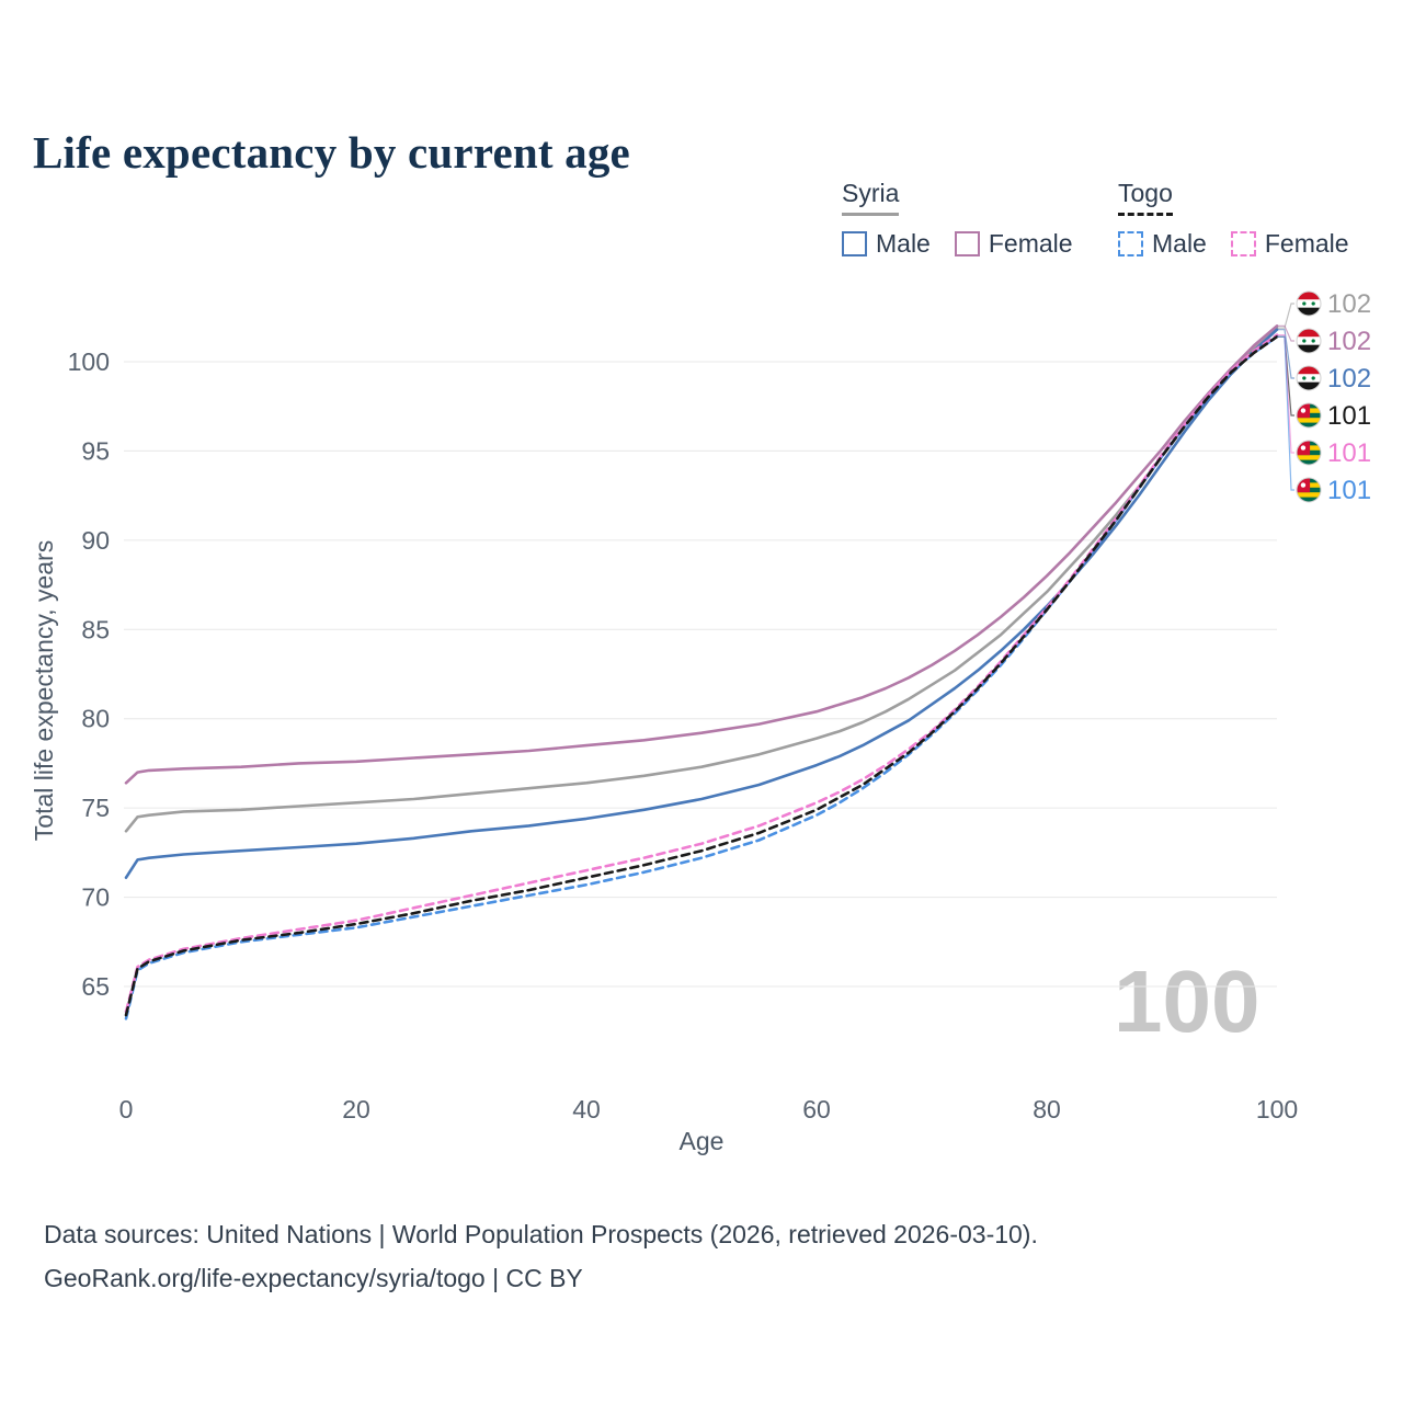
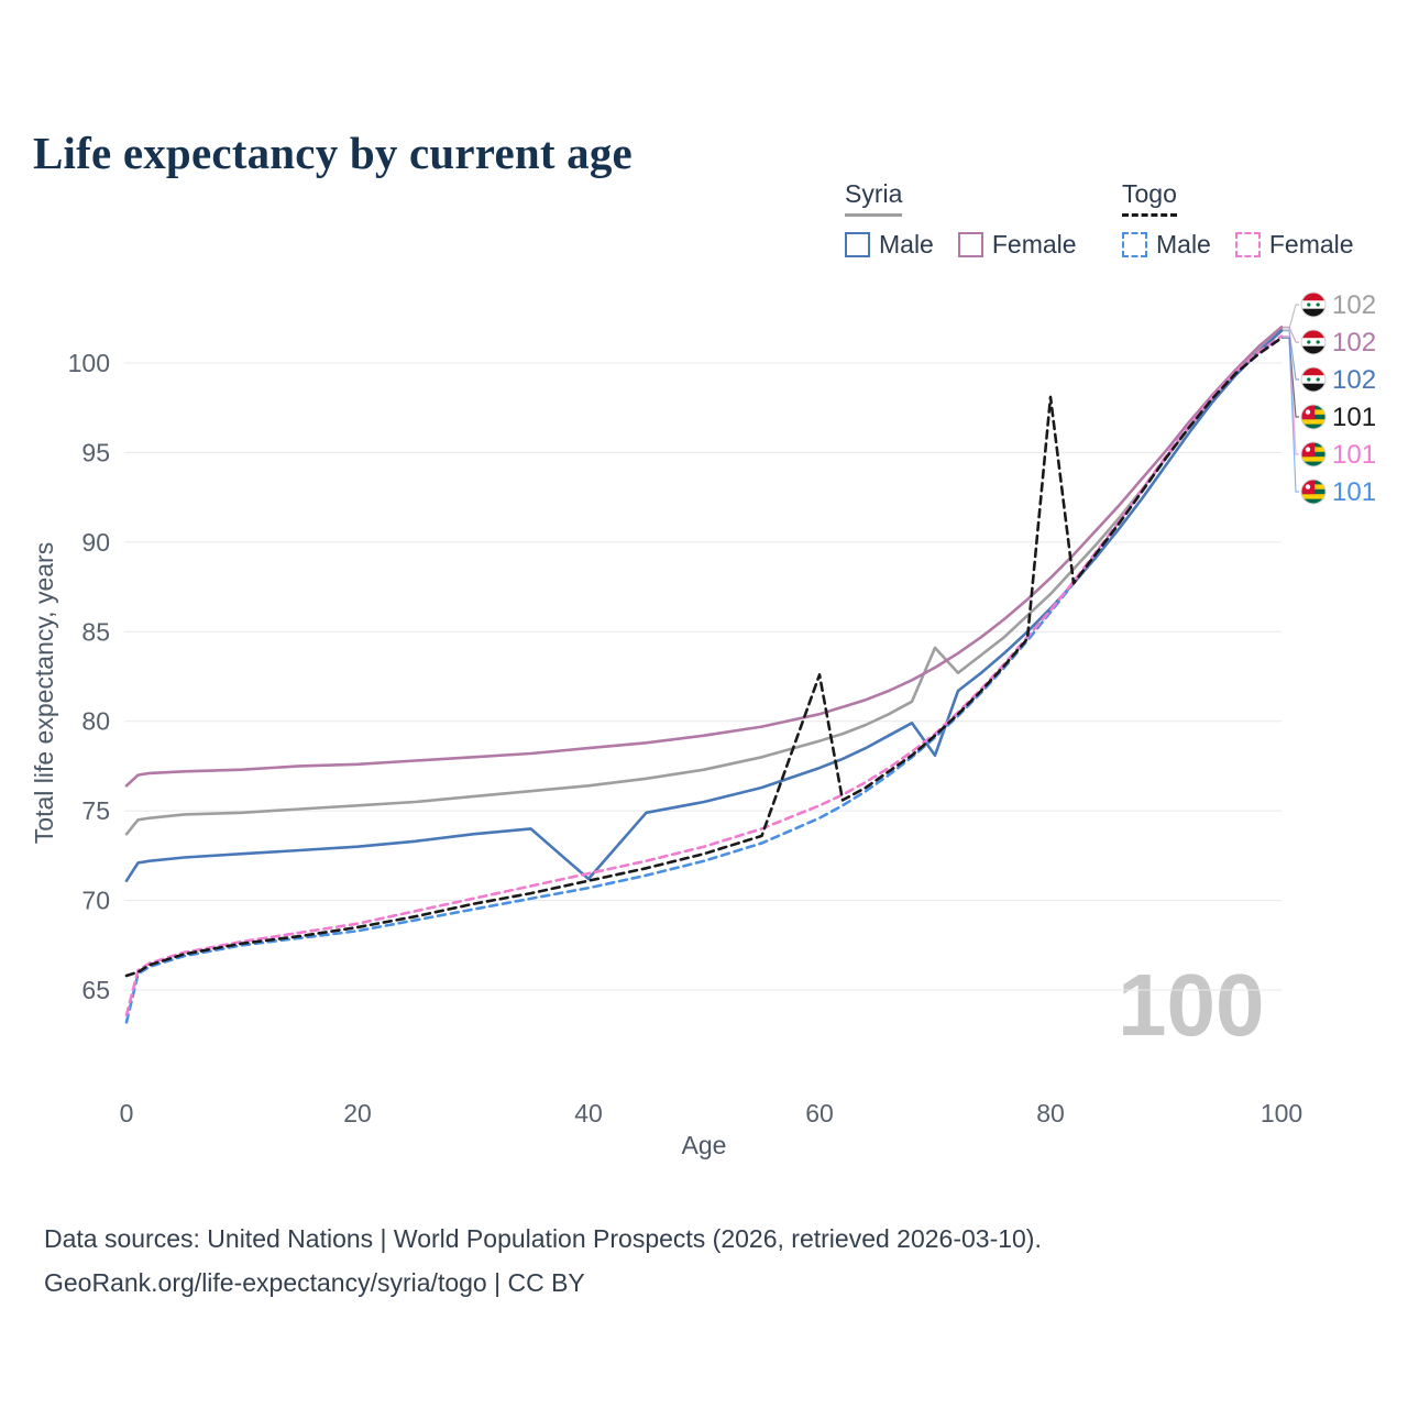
Togo/0: 63.4 -> 65.8
Syria Male/40: 74.4 -> 71.2
Togo/60: 74.9 -> 82.6
Syria/70: 81.9 -> 84.1
Syria Male/70: 80.8 -> 78.1
Togo/80: 86.1 -> 98.1
